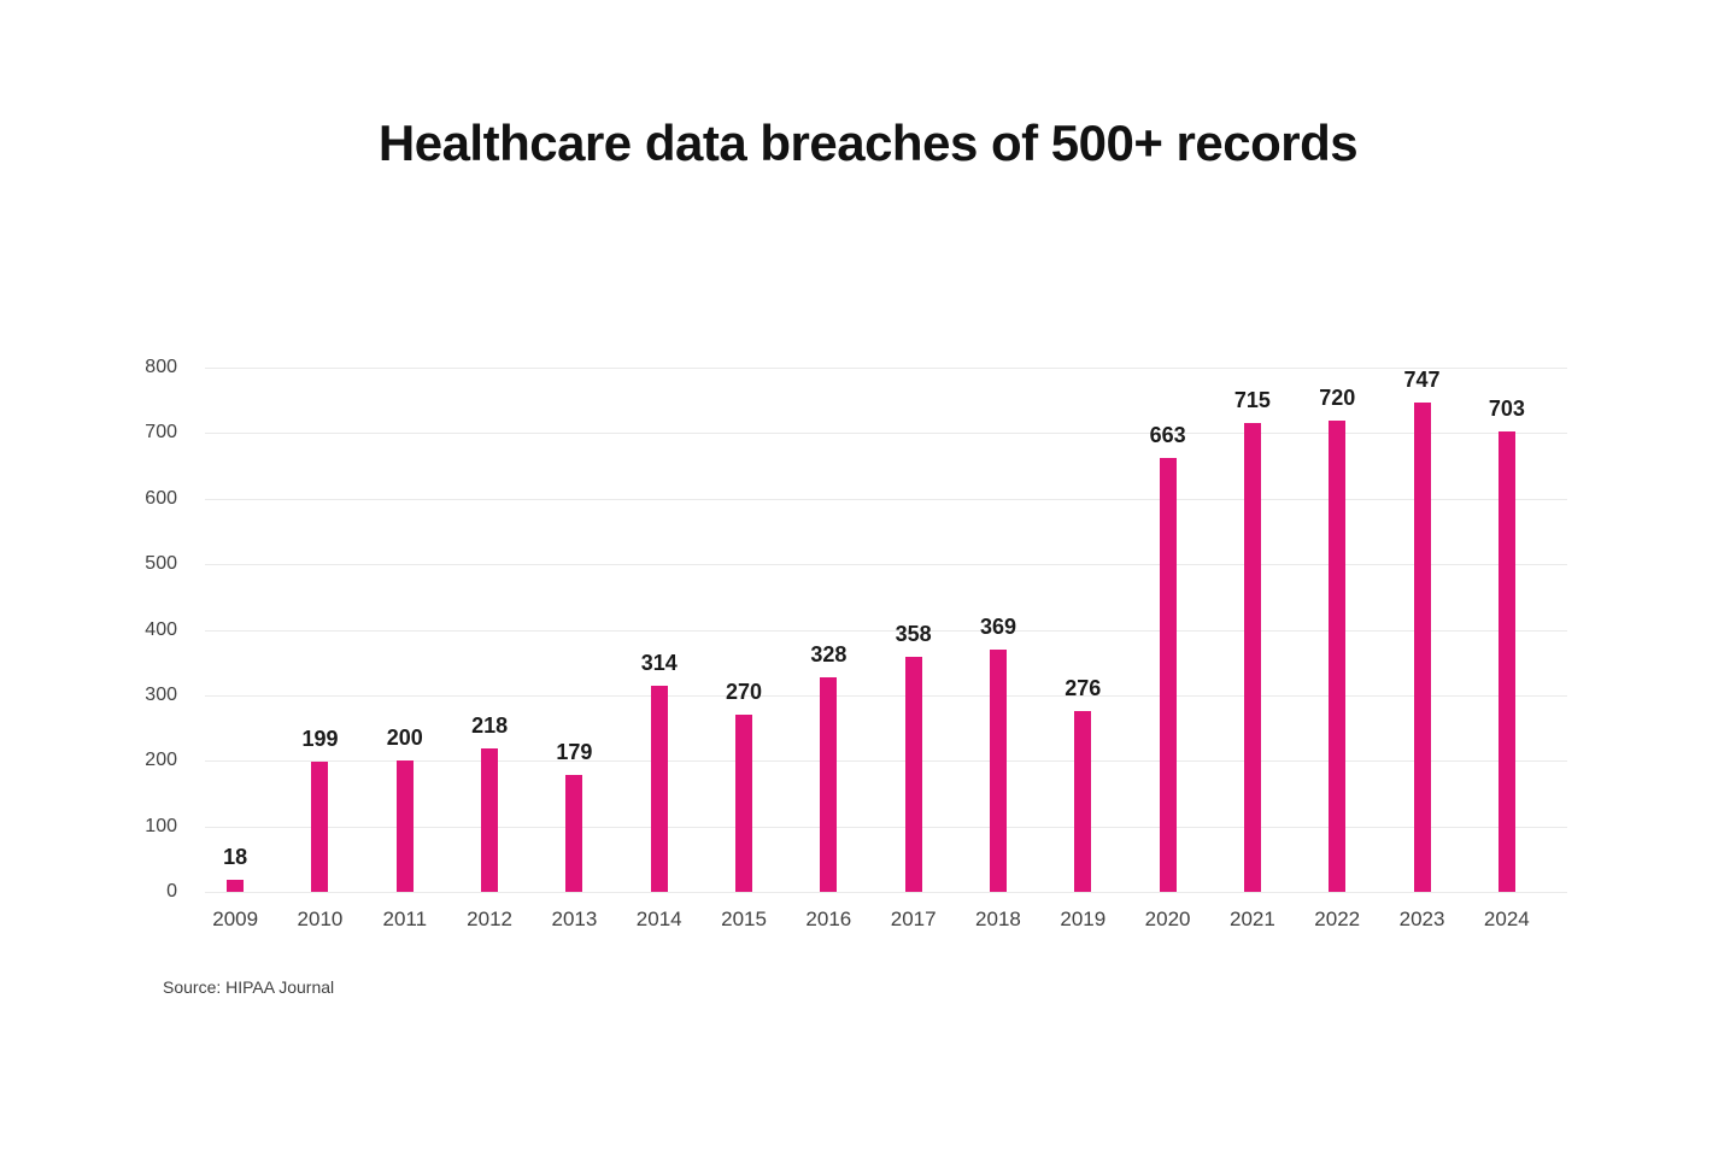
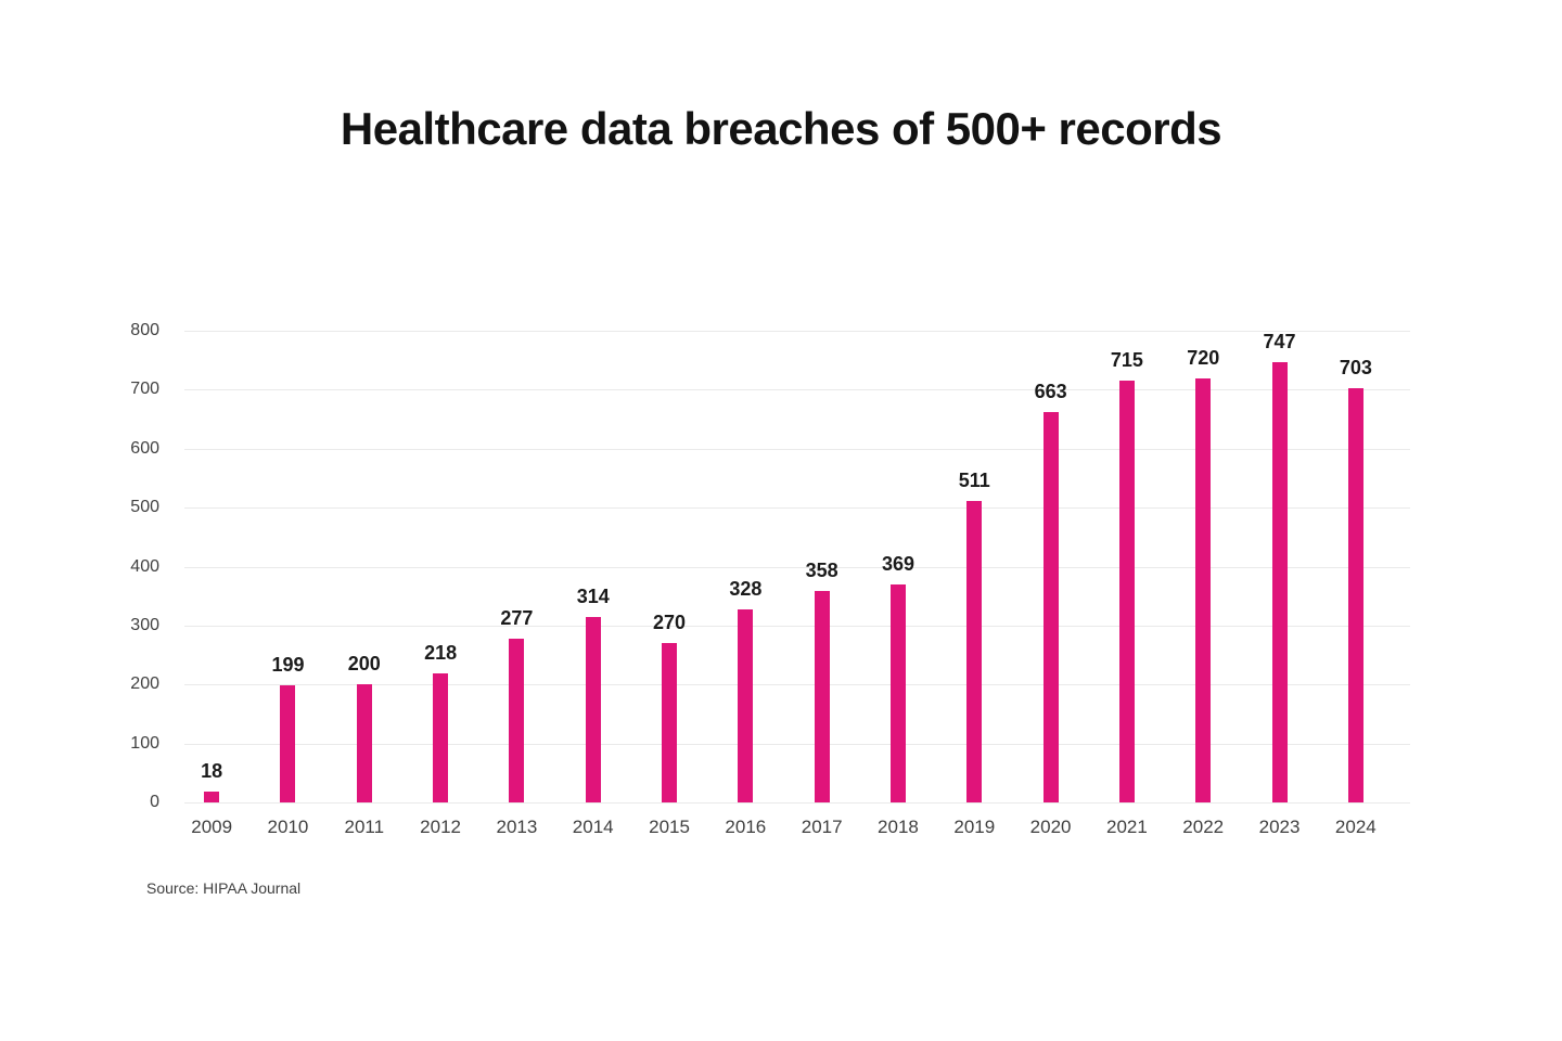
2013: 179 -> 277
2019: 276 -> 511
